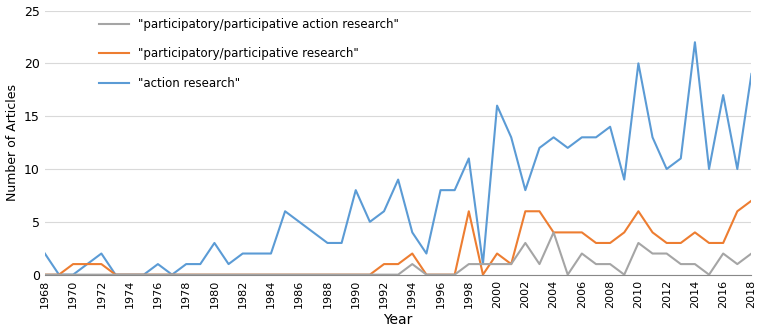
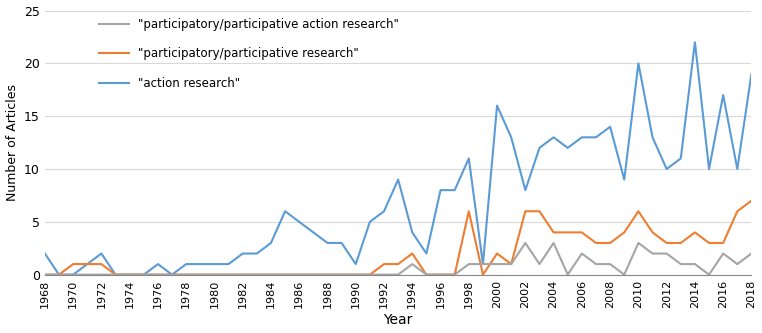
"action research"/1980: 3 -> 1
"action research"/1984: 2 -> 3
"action research"/1990: 8 -> 1
"participatory/participative action research"/2004: 4 -> 3
